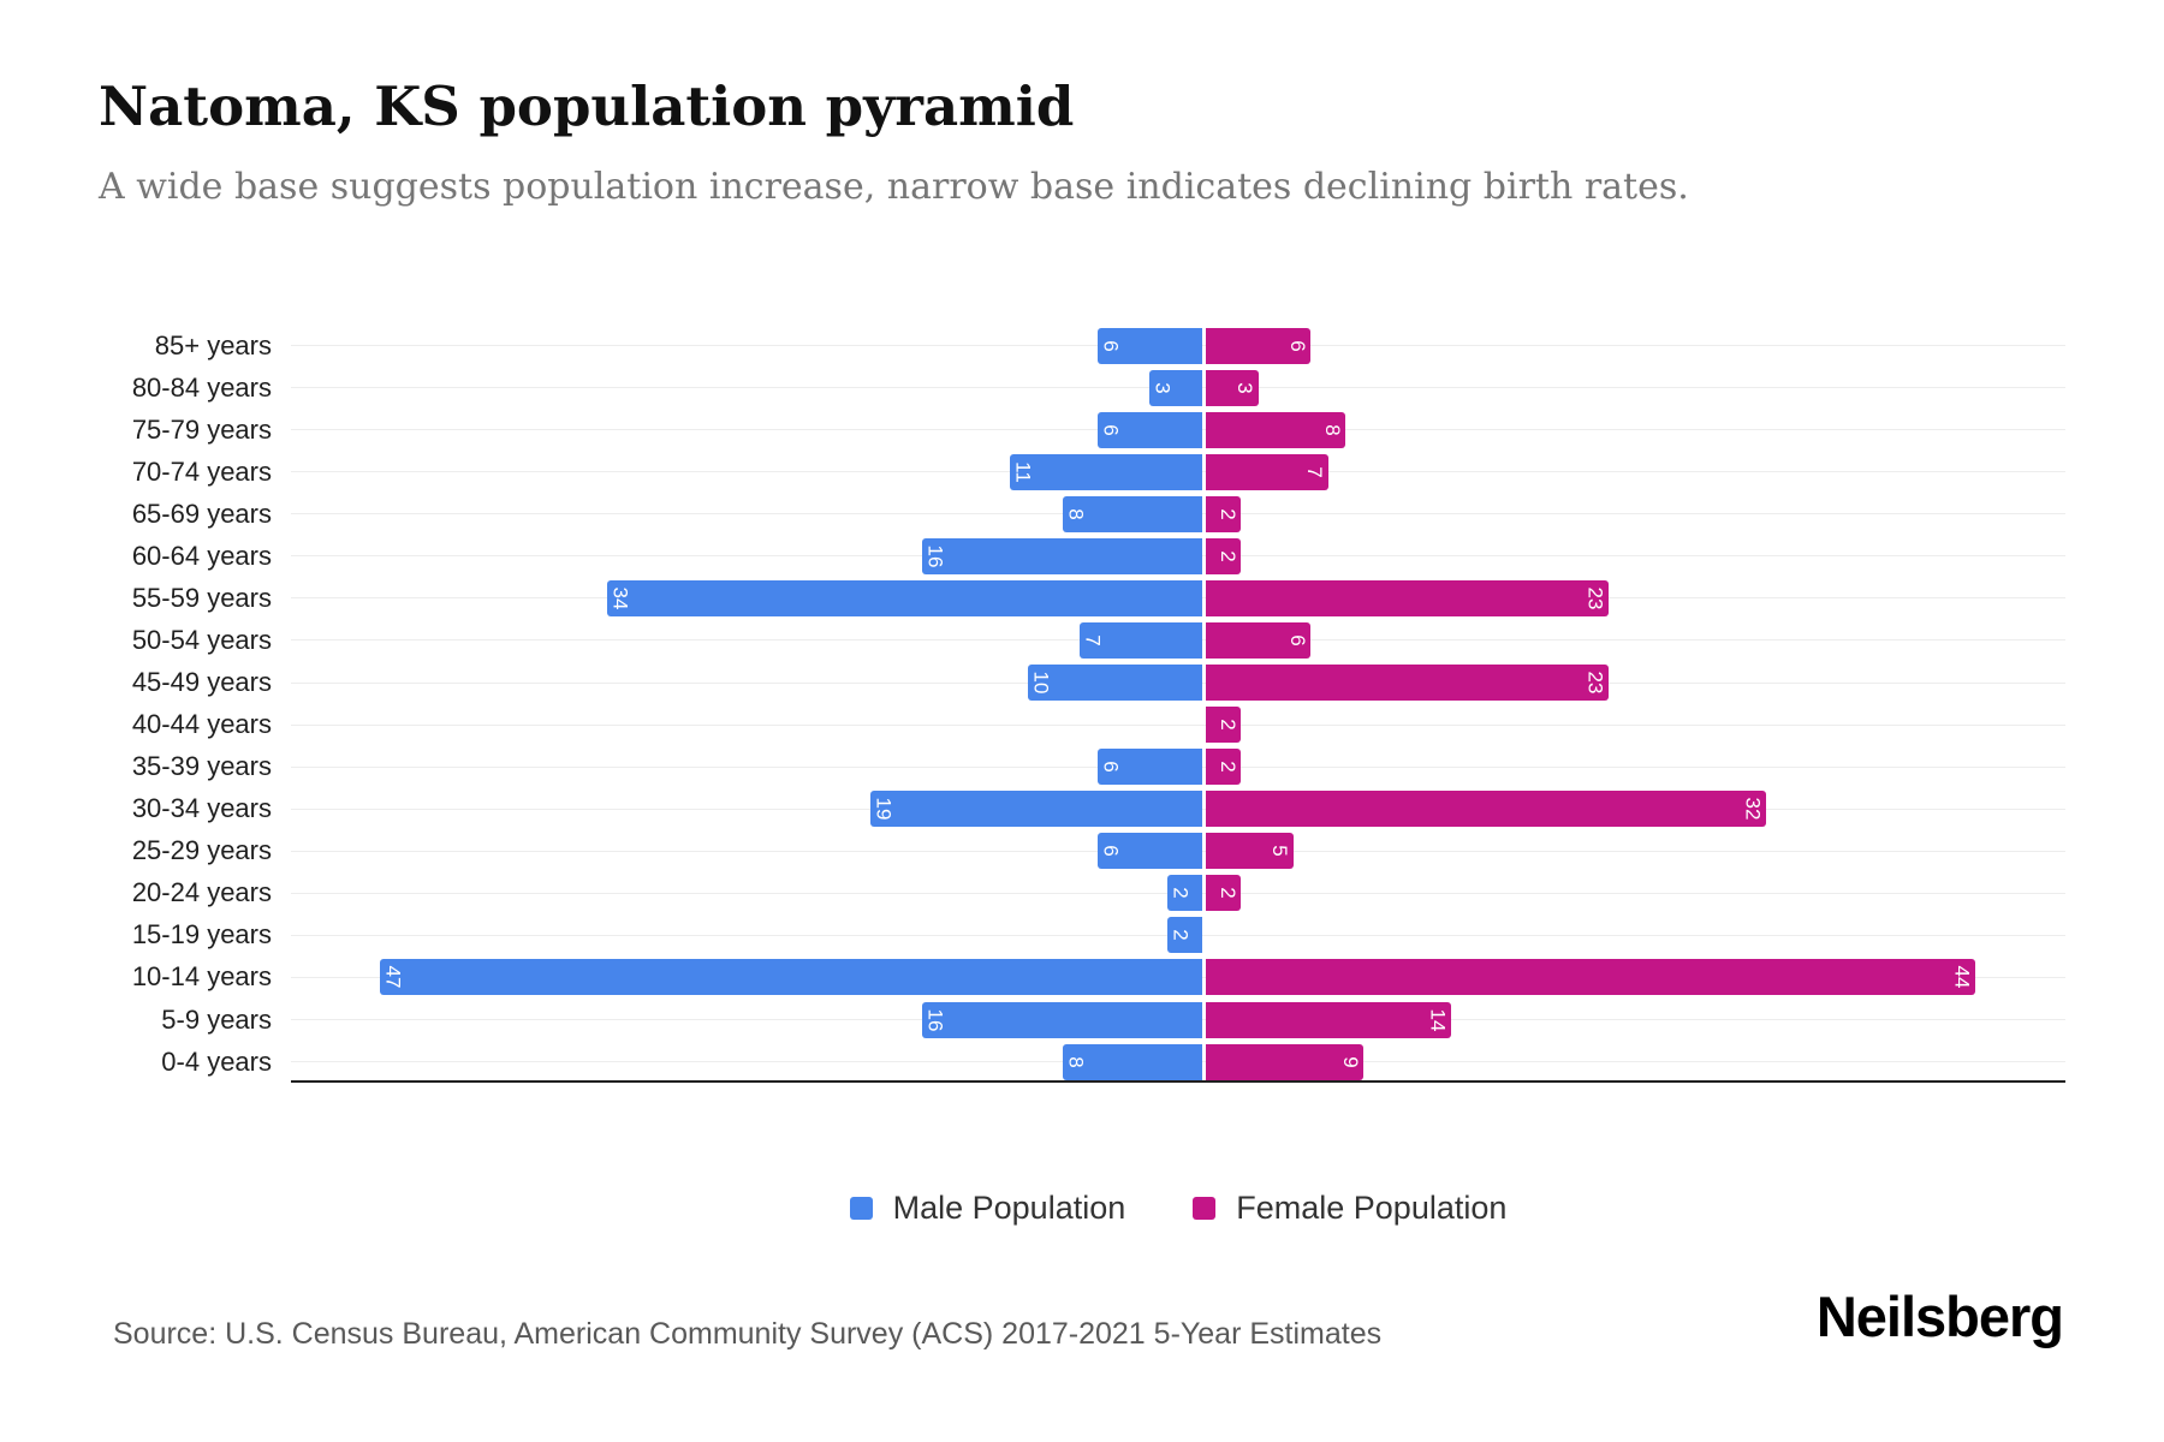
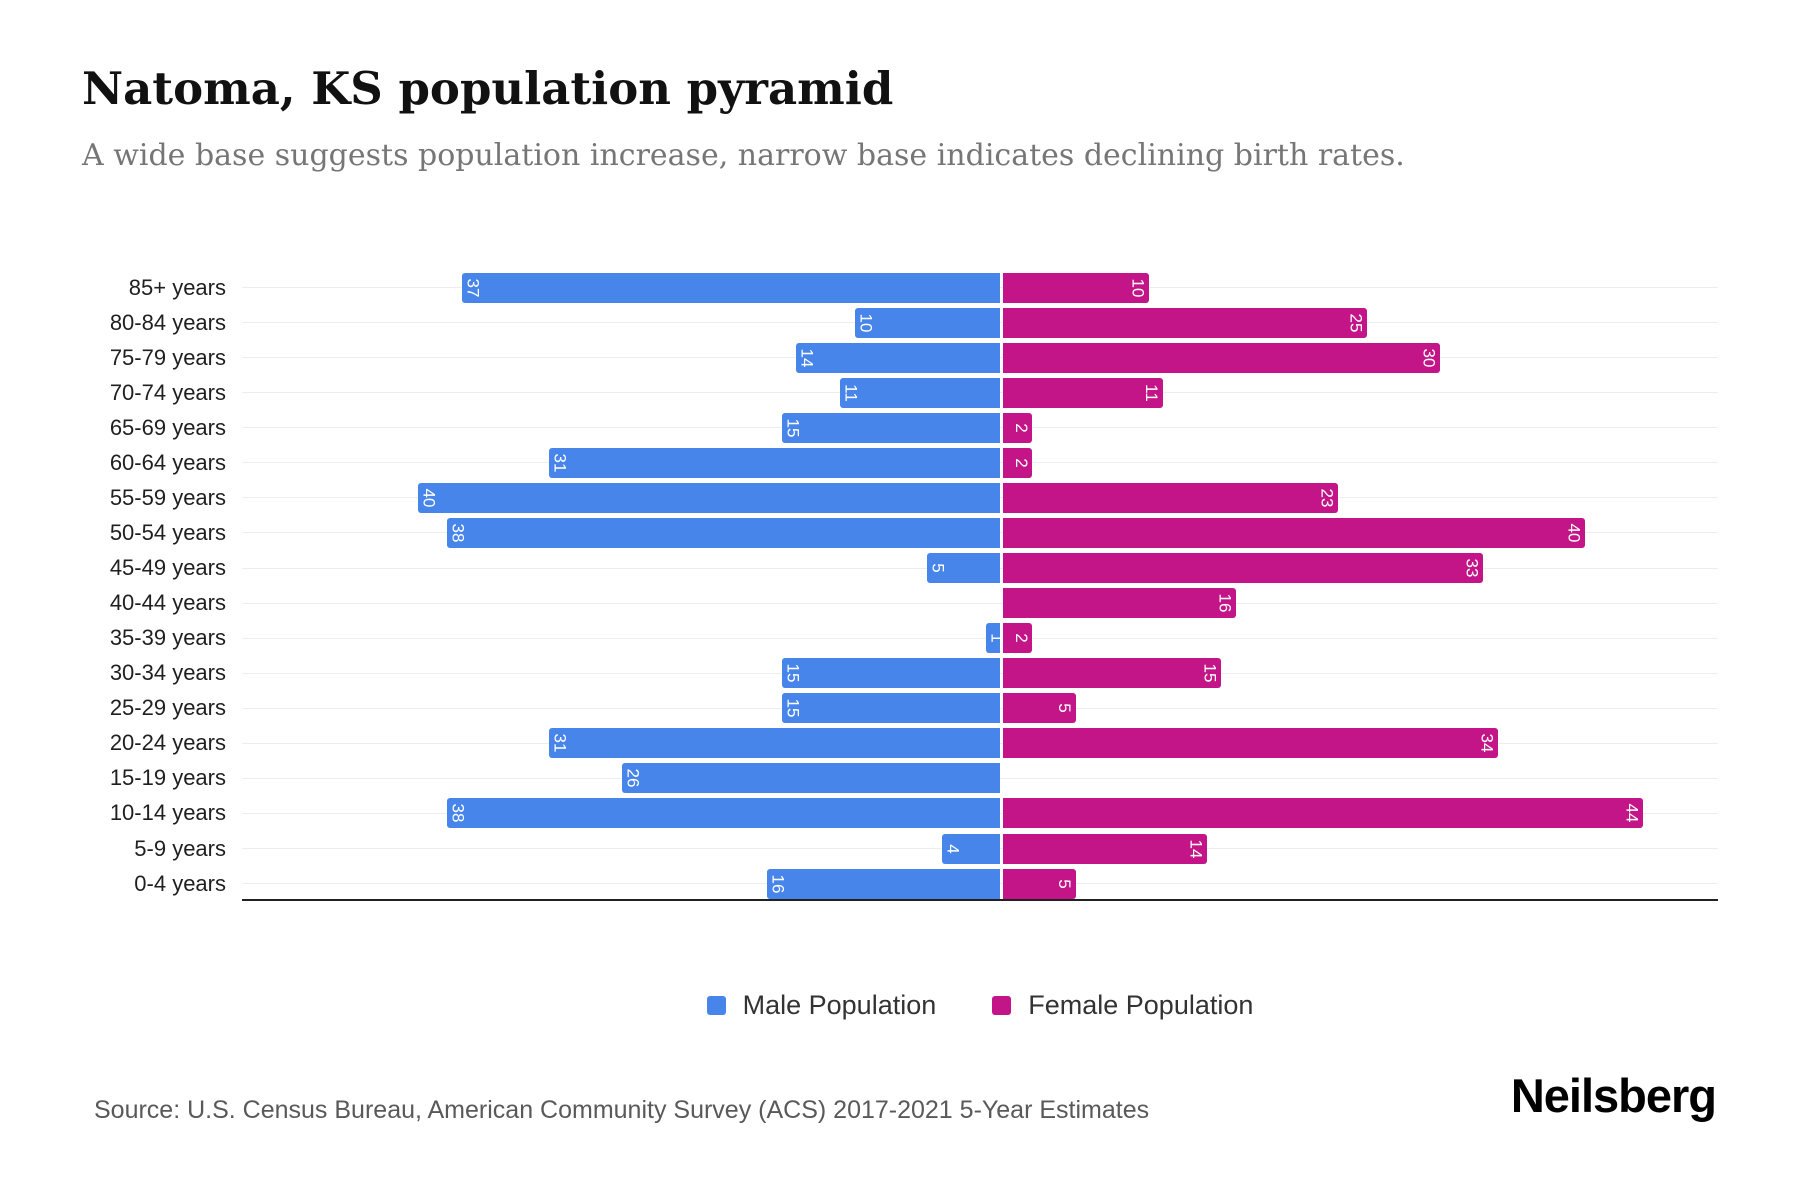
Male Population/85+ years: 6 -> 37
Female Population/85+ years: 6 -> 10
Male Population/80-84 years: 3 -> 10
Female Population/80-84 years: 3 -> 25
Male Population/75-79 years: 6 -> 14
Female Population/75-79 years: 8 -> 30
Female Population/70-74 years: 7 -> 11
Male Population/65-69 years: 8 -> 15
Male Population/60-64 years: 16 -> 31
Male Population/55-59 years: 34 -> 40
Male Population/50-54 years: 7 -> 38
Female Population/50-54 years: 6 -> 40
Male Population/45-49 years: 10 -> 5
Female Population/45-49 years: 23 -> 33
Female Population/40-44 years: 2 -> 16
Male Population/35-39 years: 6 -> 1
Male Population/30-34 years: 19 -> 15
Female Population/30-34 years: 32 -> 15
Male Population/25-29 years: 6 -> 15
Male Population/20-24 years: 2 -> 31
Female Population/20-24 years: 2 -> 34
Male Population/15-19 years: 2 -> 26
Male Population/10-14 years: 47 -> 38
Male Population/5-9 years: 16 -> 4
Male Population/0-4 years: 8 -> 16
Female Population/0-4 years: 9 -> 5
